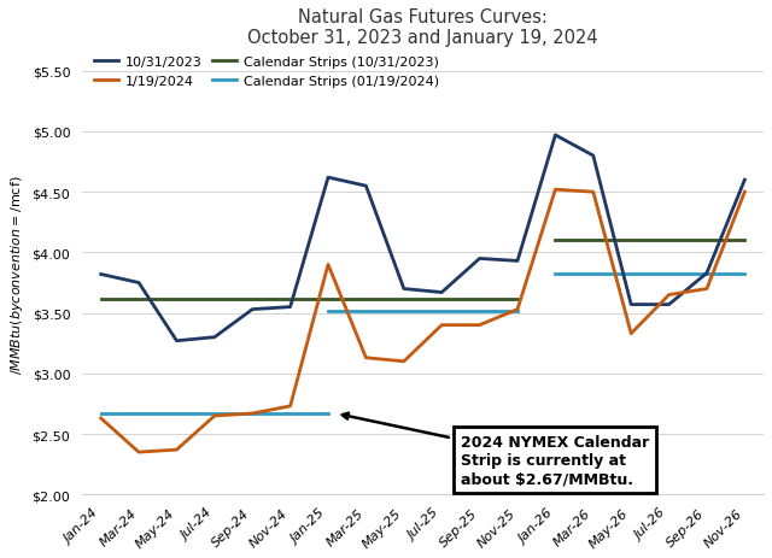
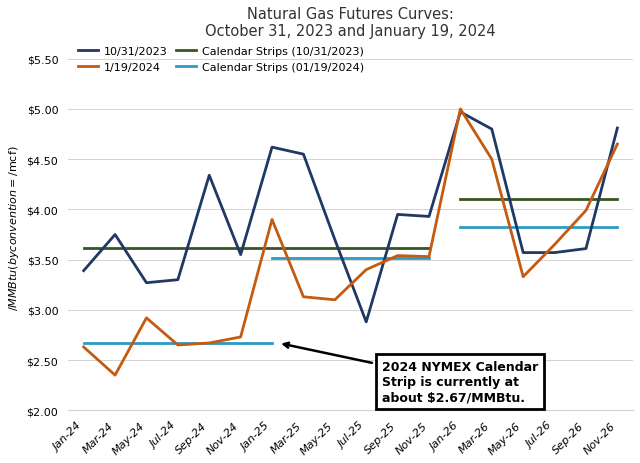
10/31/2023/Jan-24: $3.82 -> $3.39
1/19/2024/May-24: $2.37 -> $2.92
10/31/2023/Sep-24: $3.53 -> $4.34
10/31/2023/Jul-25: $3.67 -> $2.88
1/19/2024/Sep-25: $3.40 -> $3.54
1/19/2024/Jan-26: $4.52 -> $5.00
10/31/2023/Sep-26: $3.83 -> $3.61
1/19/2024/Sep-26: $3.70 -> $3.99
10/31/2023/Nov-26: $4.60 -> $4.81
1/19/2024/Nov-26: $4.50 -> $4.65
